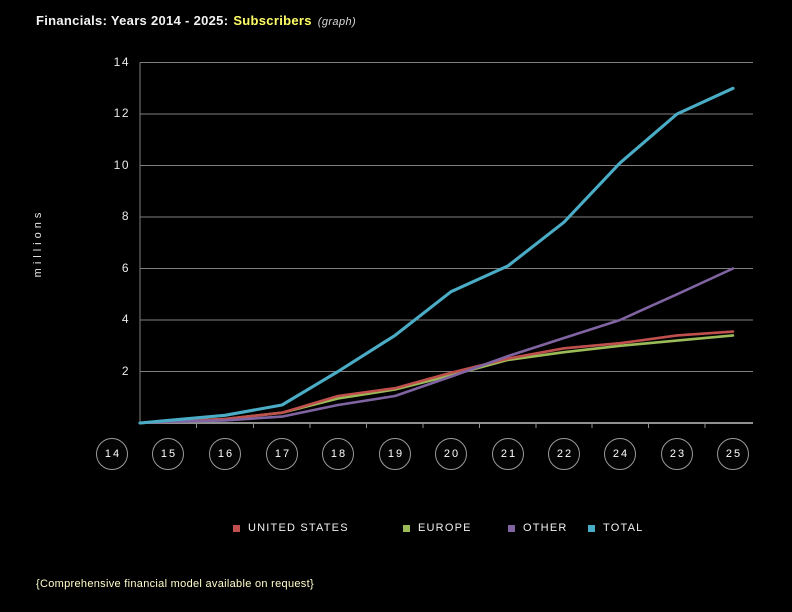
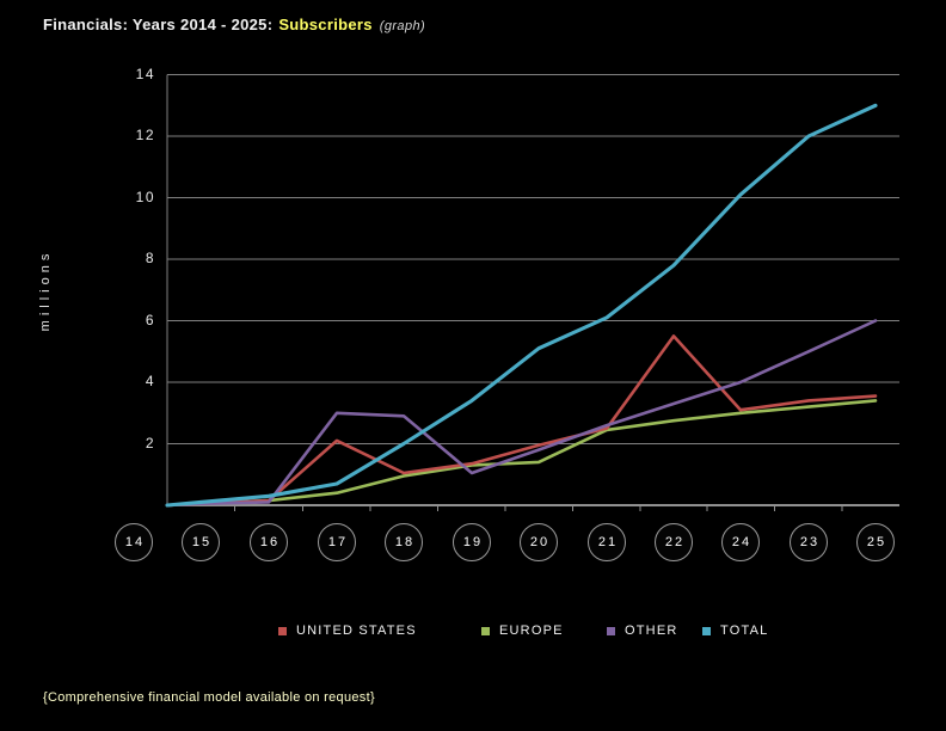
UNITED STATES/17: 0.4 -> 2.1
OTHER/17: 0.2 -> 3.0
OTHER/18: 0.7 -> 2.9
EUROPE/20: 1.9 -> 1.4
UNITED STATES/22: 2.9 -> 5.5
